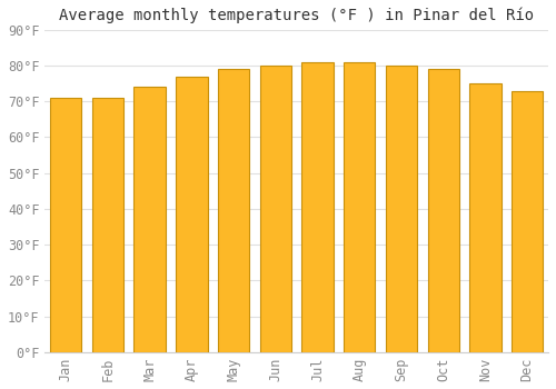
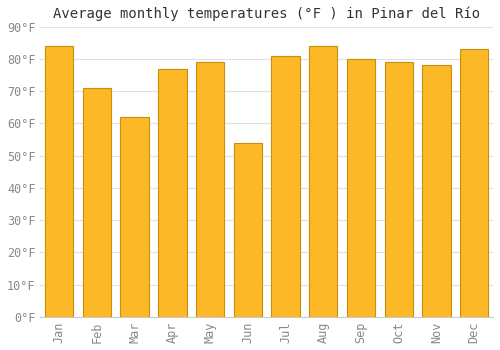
Jan: 71°F -> 84°F
Mar: 74°F -> 62°F
Jun: 80°F -> 54°F
Aug: 81°F -> 84°F
Nov: 75°F -> 78°F
Dec: 73°F -> 83°F
